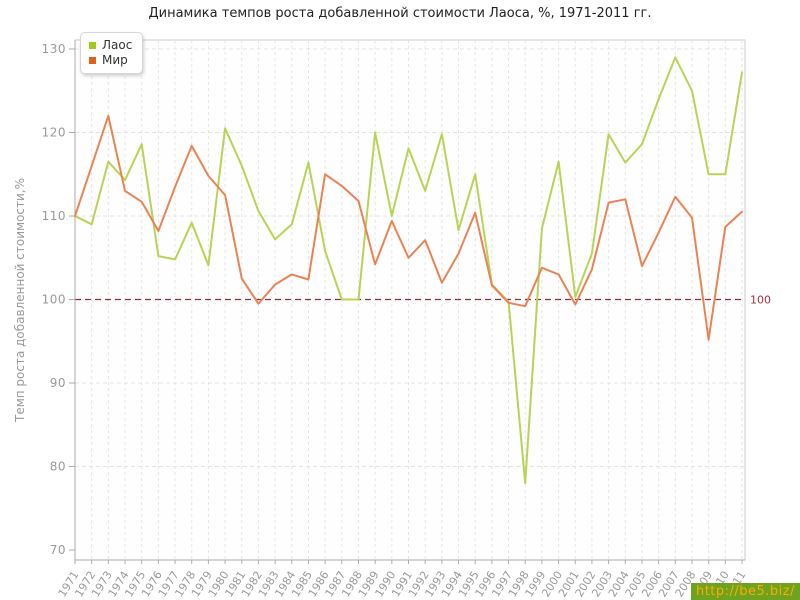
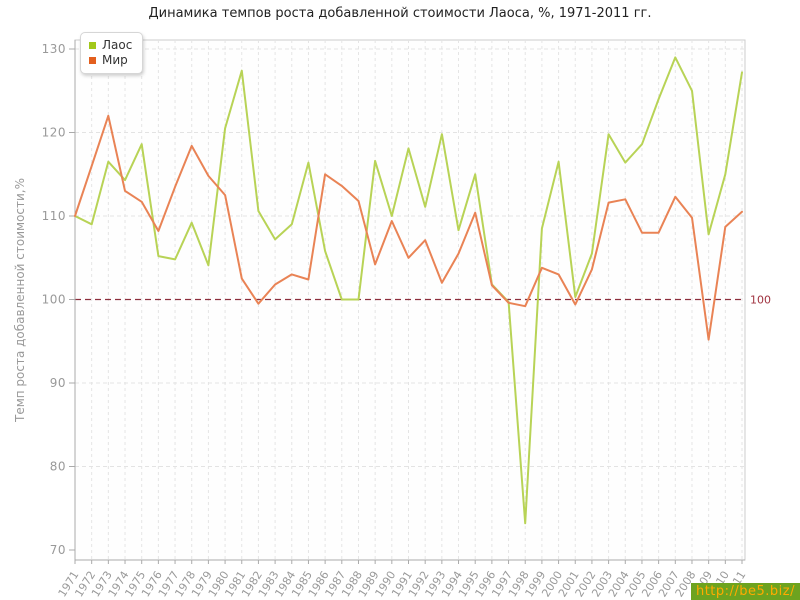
Лаос/1981: 116 -> 127
Лаос/1989: 120 -> 117
Лаос/1992: 113 -> 111
Лаос/1998: 78 -> 73
Мир/2005: 104 -> 108
Лаос/2009: 115 -> 108
